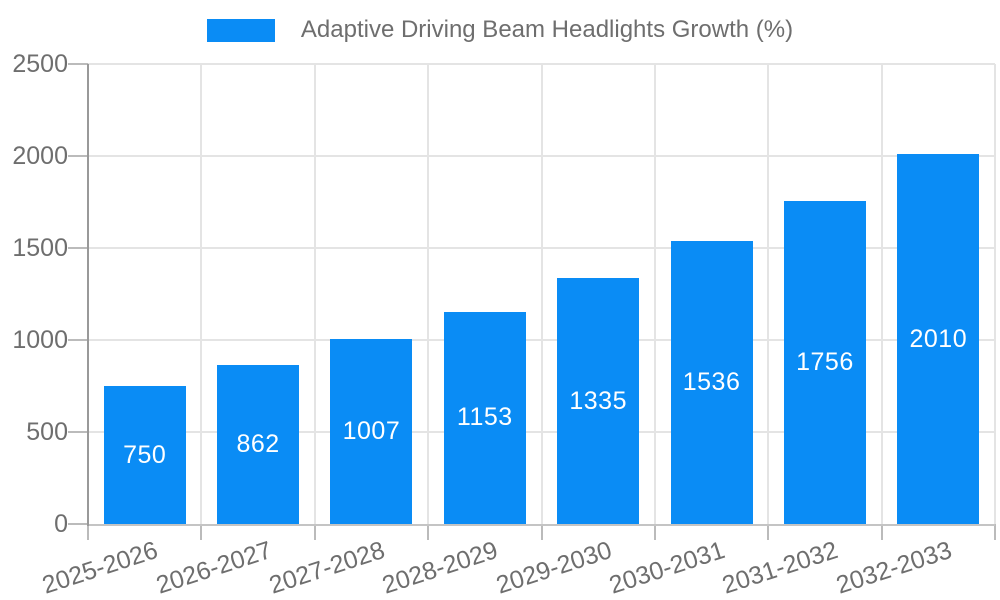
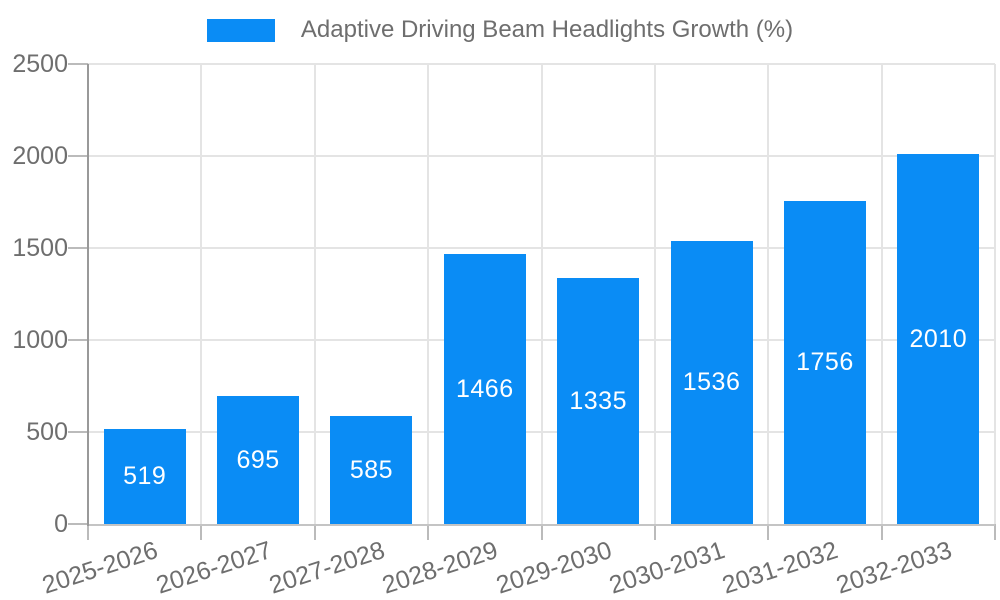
2025-2026: 750 -> 519
2026-2027: 862 -> 695
2027-2028: 1007 -> 585
2028-2029: 1153 -> 1466
